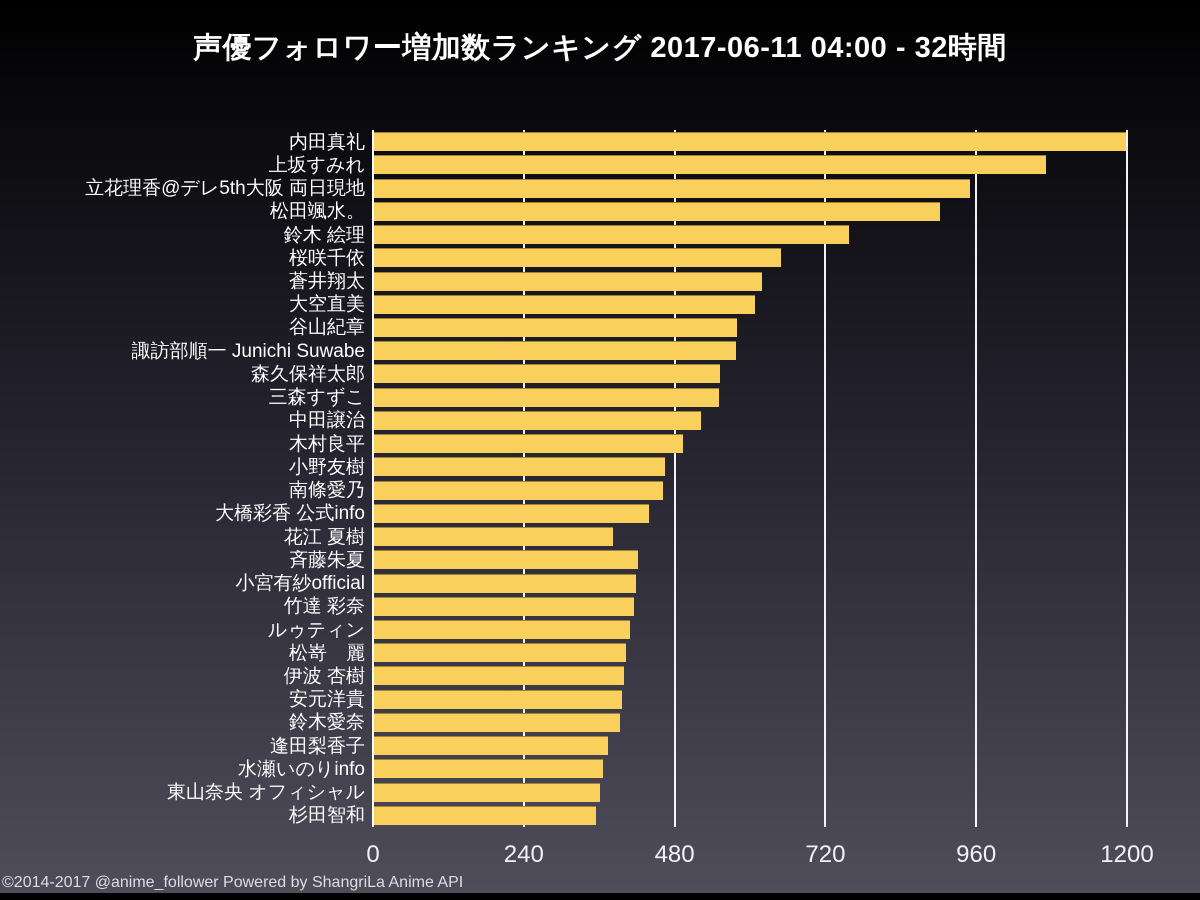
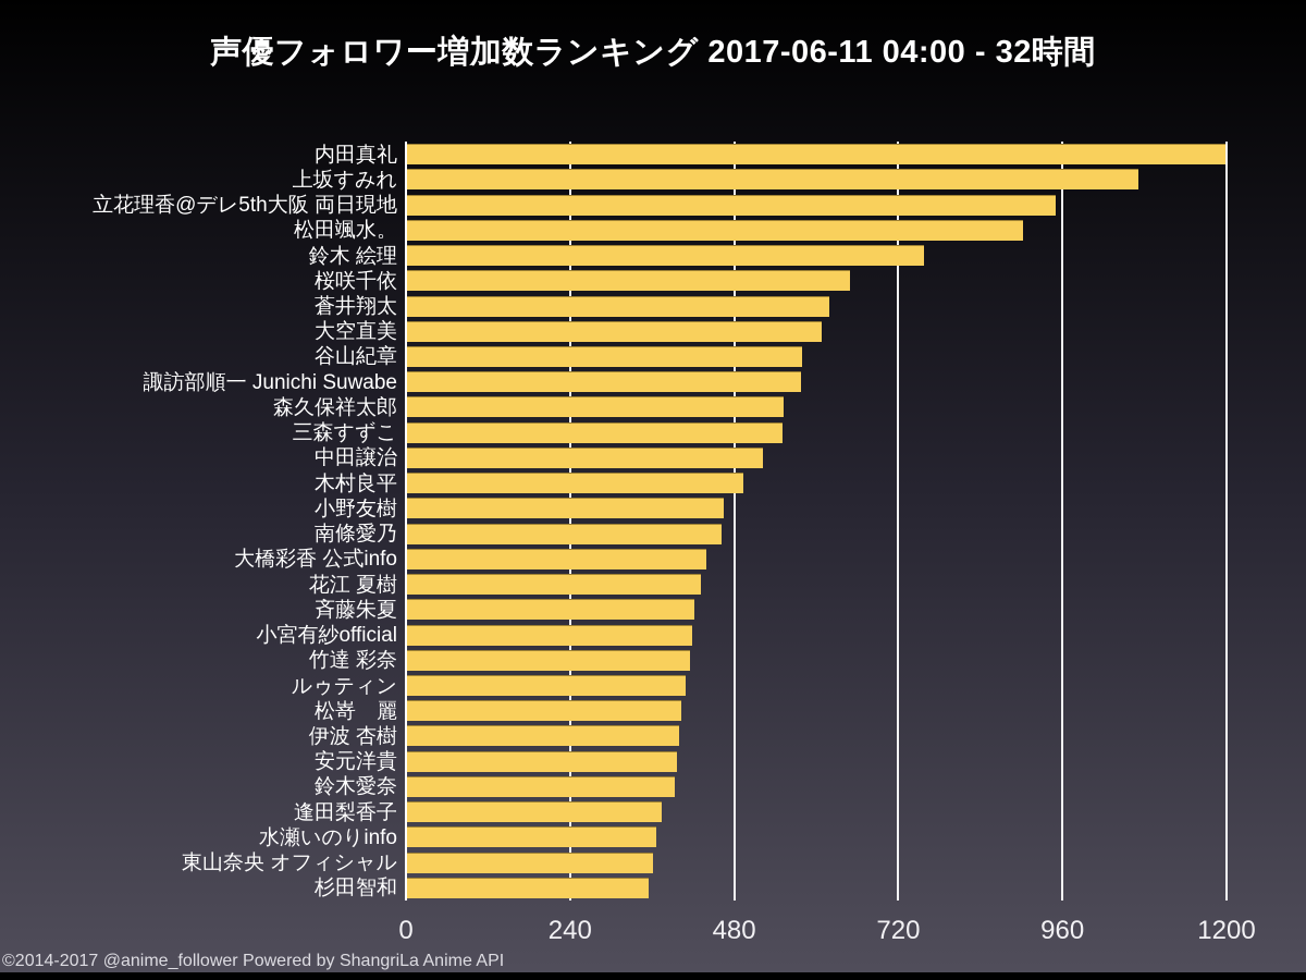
花江 夏樹: 380 -> 430
